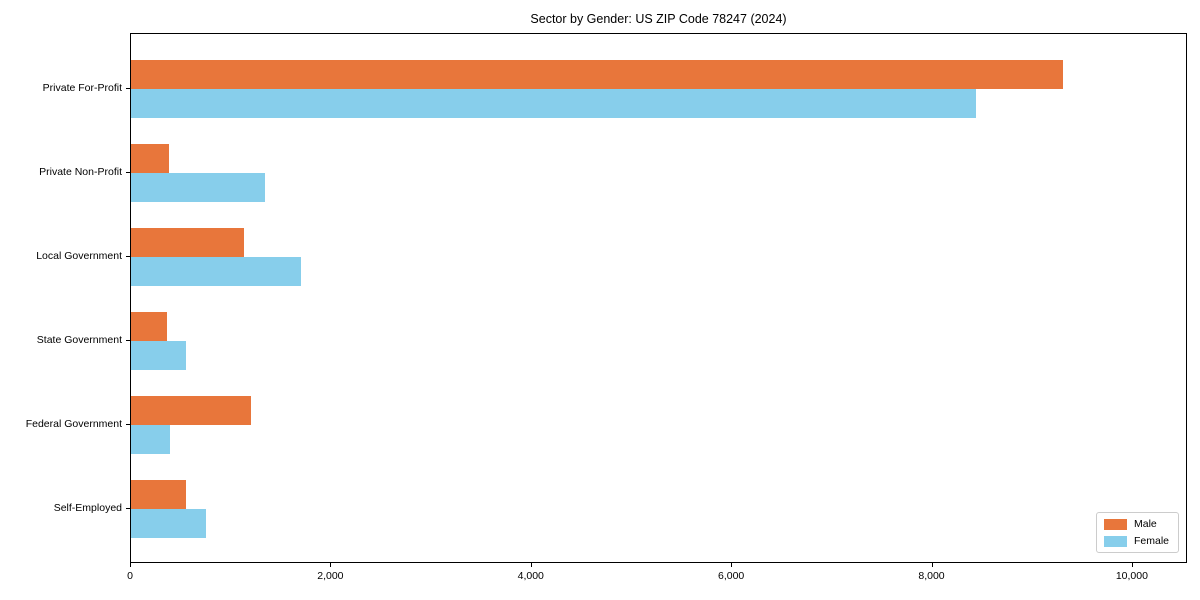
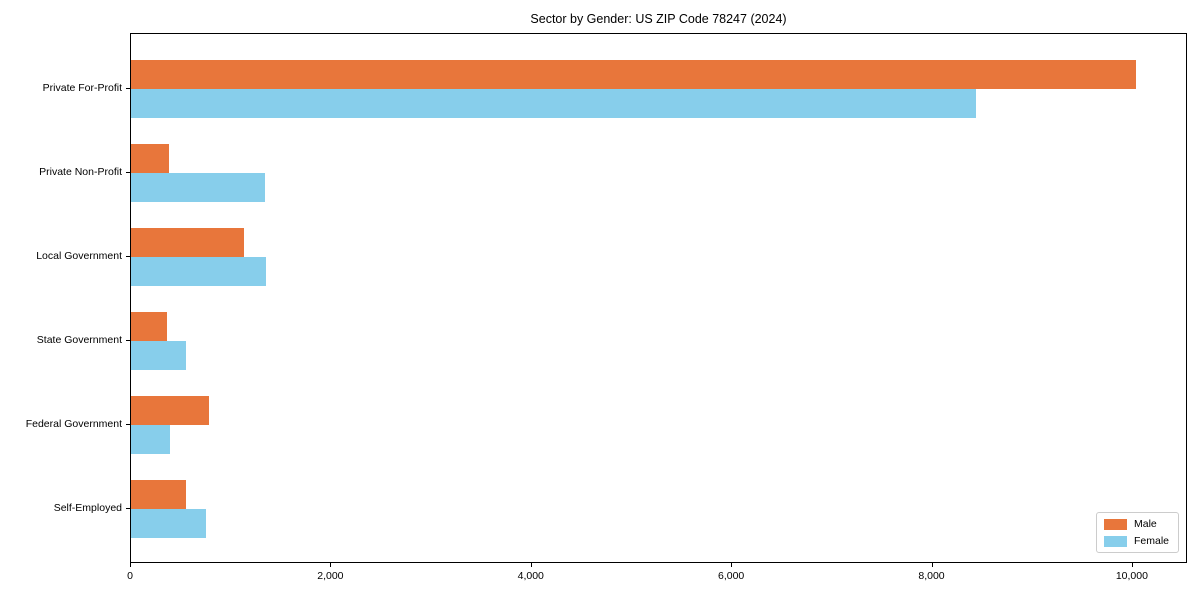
Male/Private For-Profit: 9300 -> 10000
Female/Local Government: 1700 -> 1400
Male/Federal Government: 1200 -> 800
